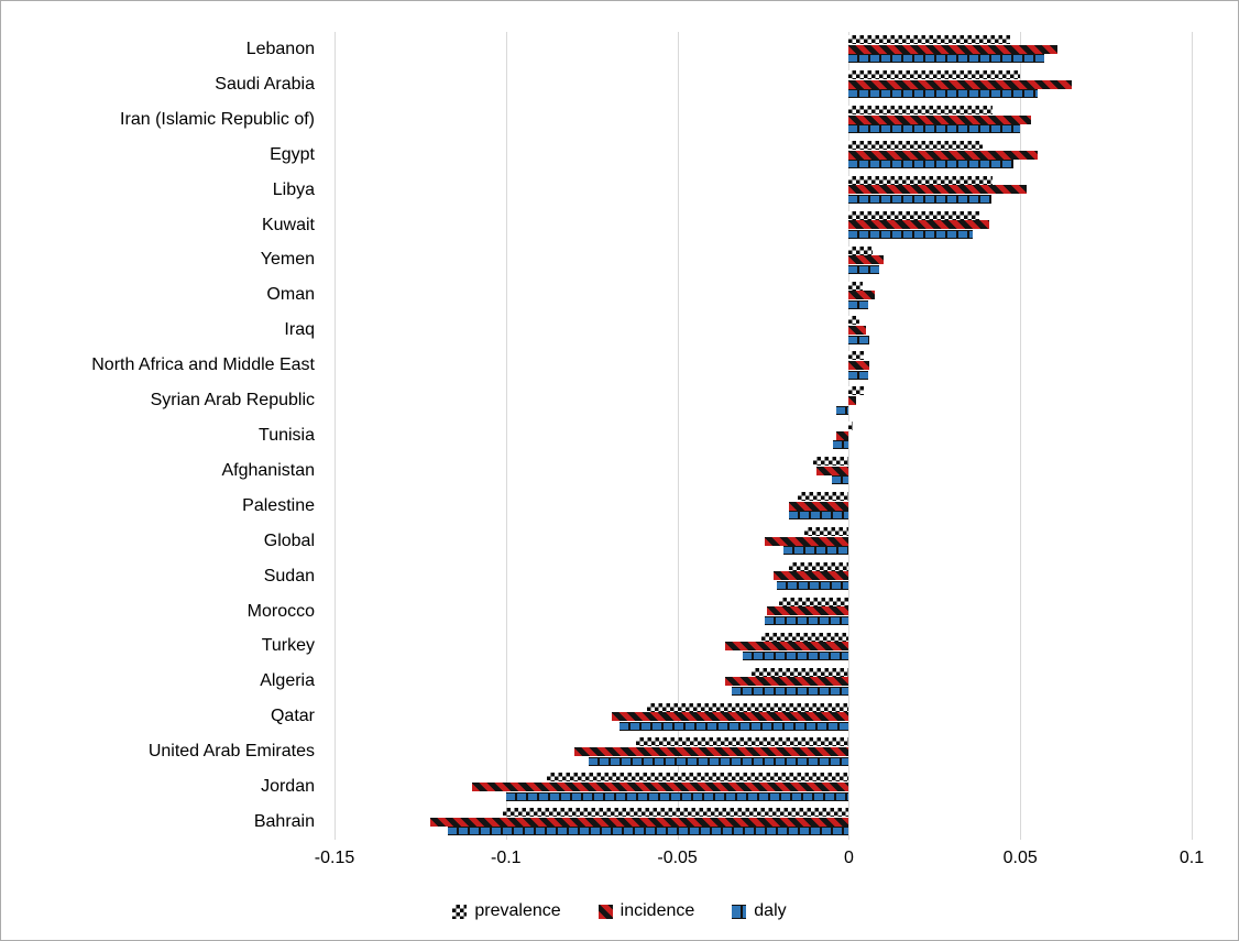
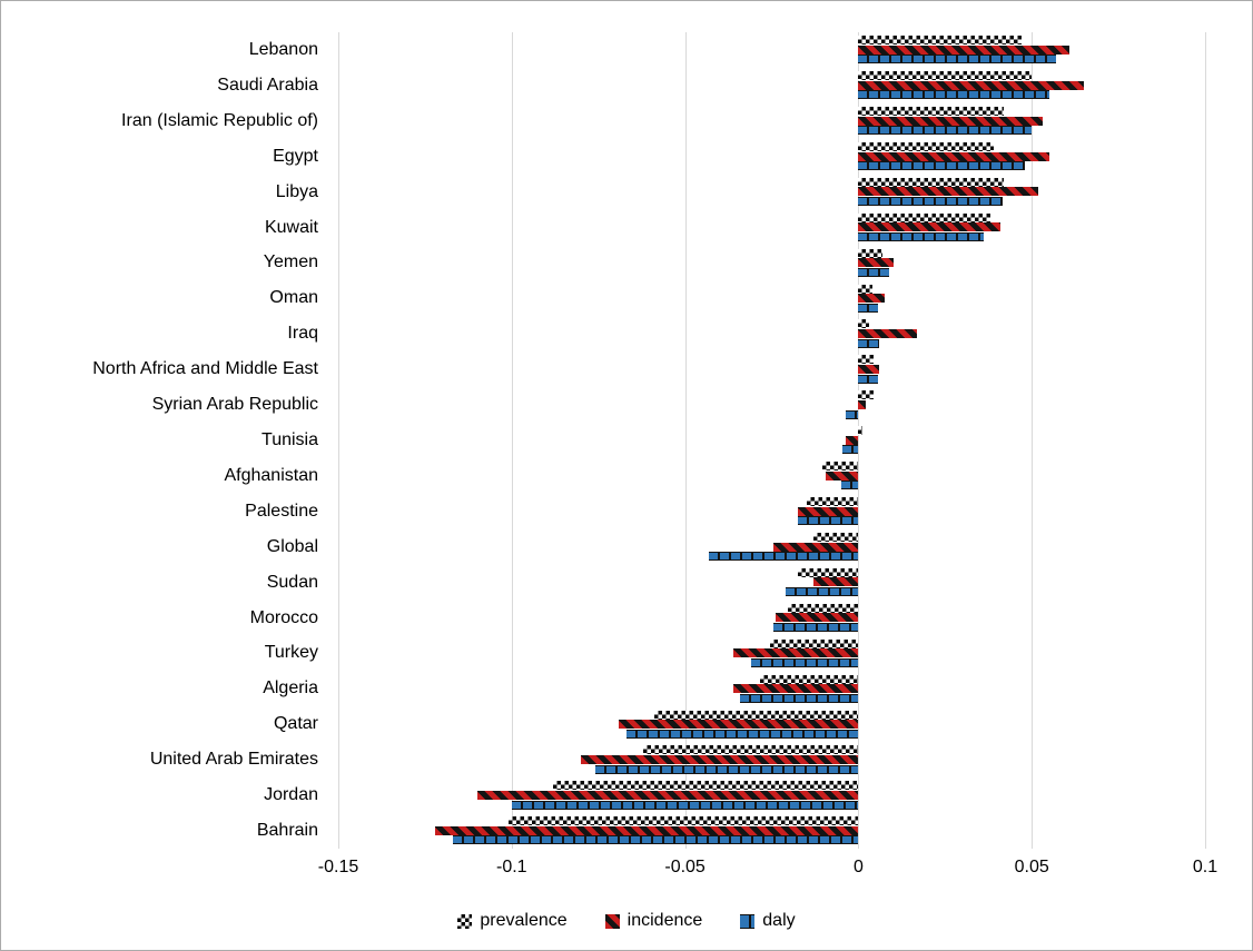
incidence/Iraq: 0.005 -> 0.017
daly/Global: -0.019 -> -0.043
incidence/Sudan: -0.022 -> -0.013
